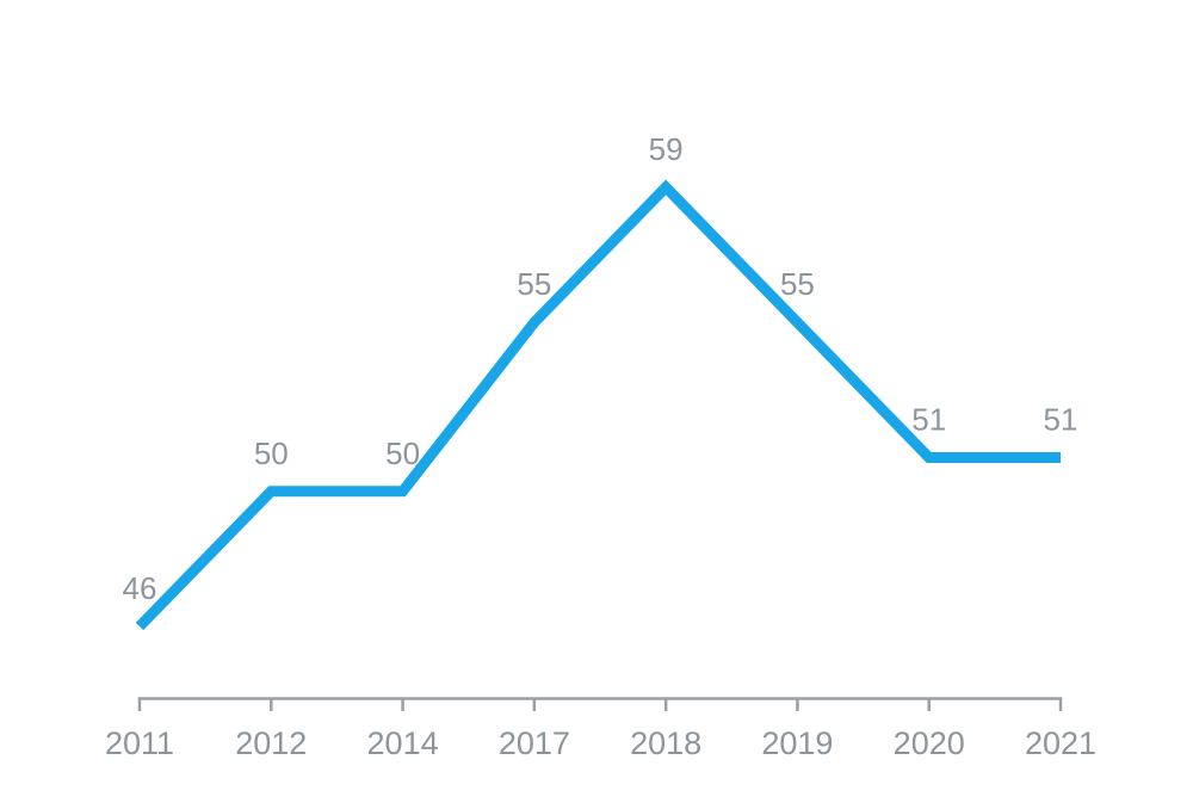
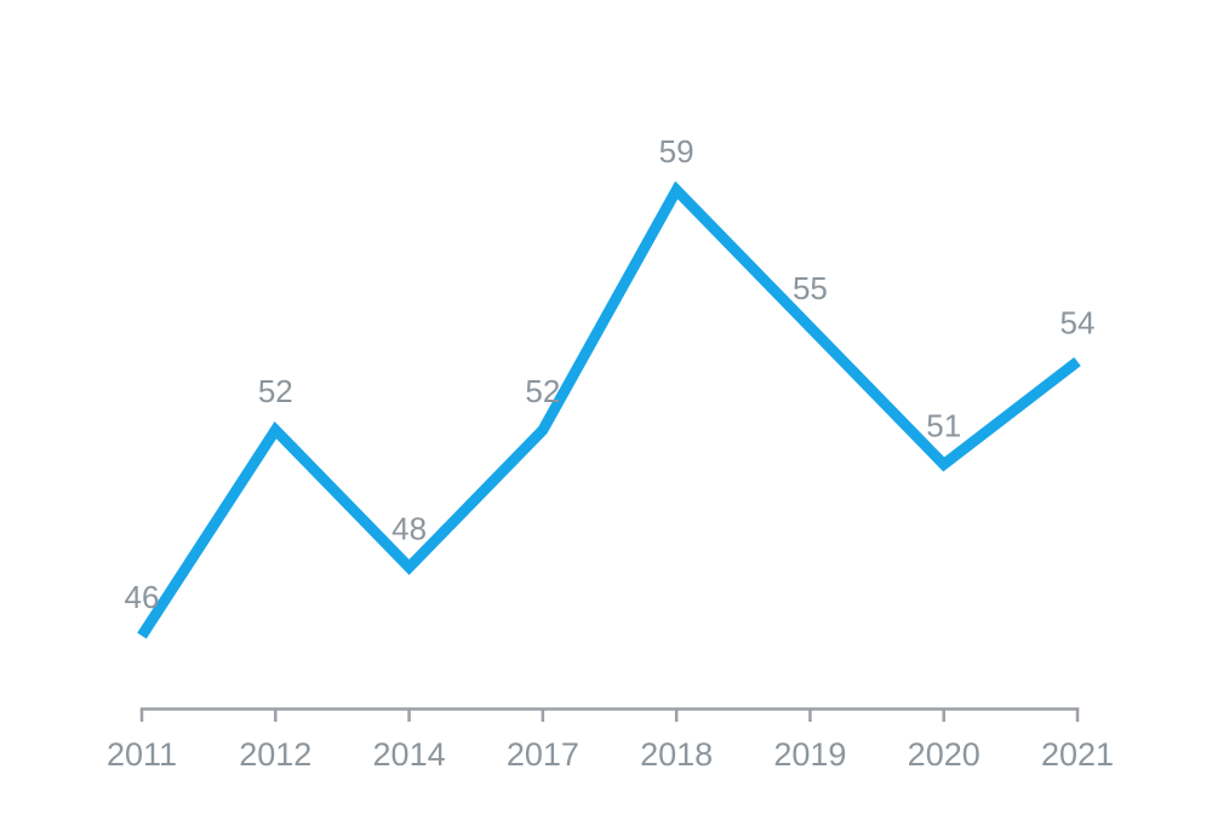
2012: 50 -> 52
2014: 50 -> 48
2017: 55 -> 52
2021: 51 -> 54
